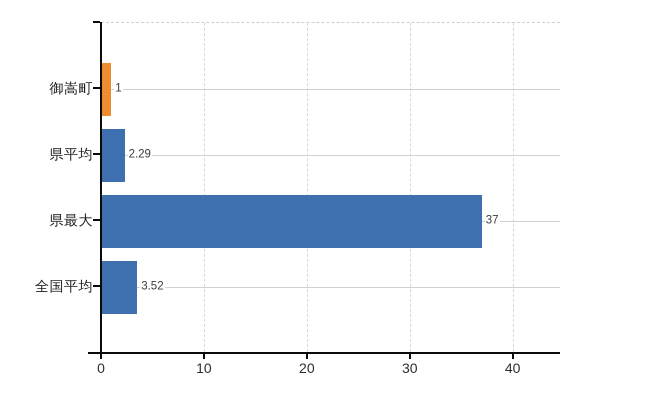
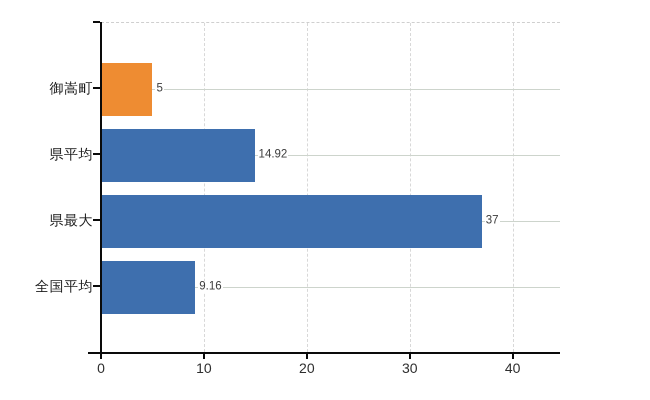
御嵩町: 1 -> 5
県平均: 2.29 -> 14.92
全国平均: 3.52 -> 9.16
